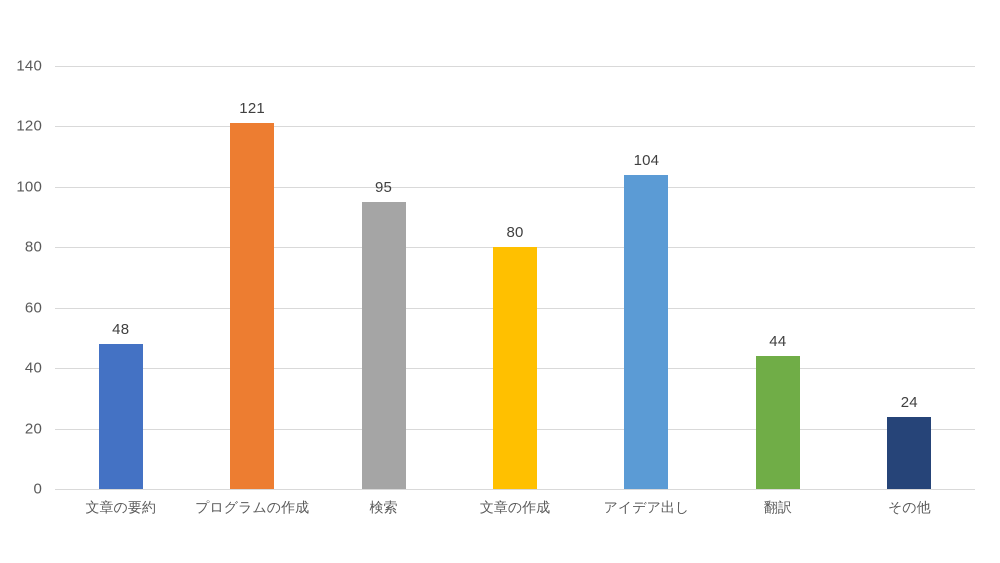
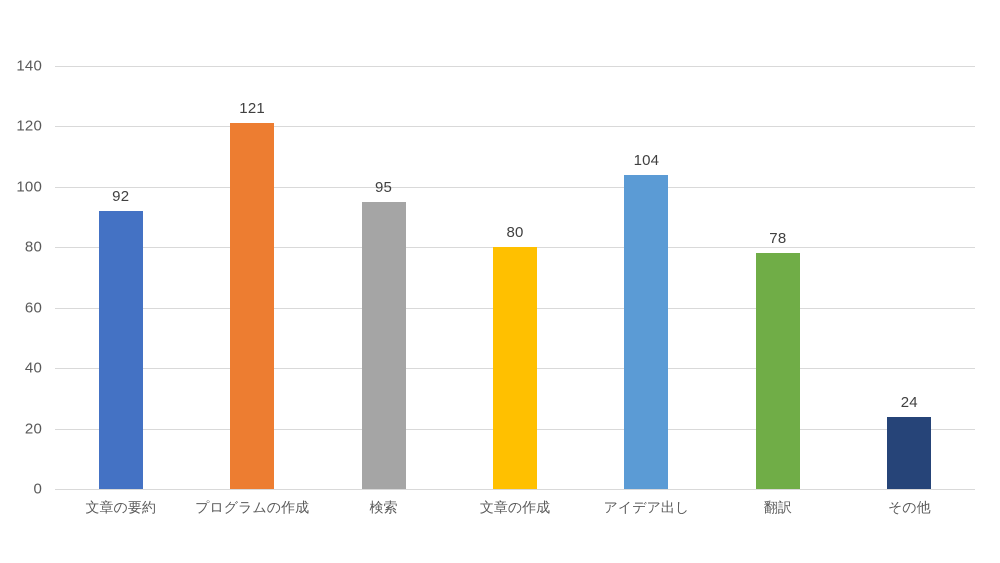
文章の要約: 48 -> 92
翻訳: 44 -> 78
